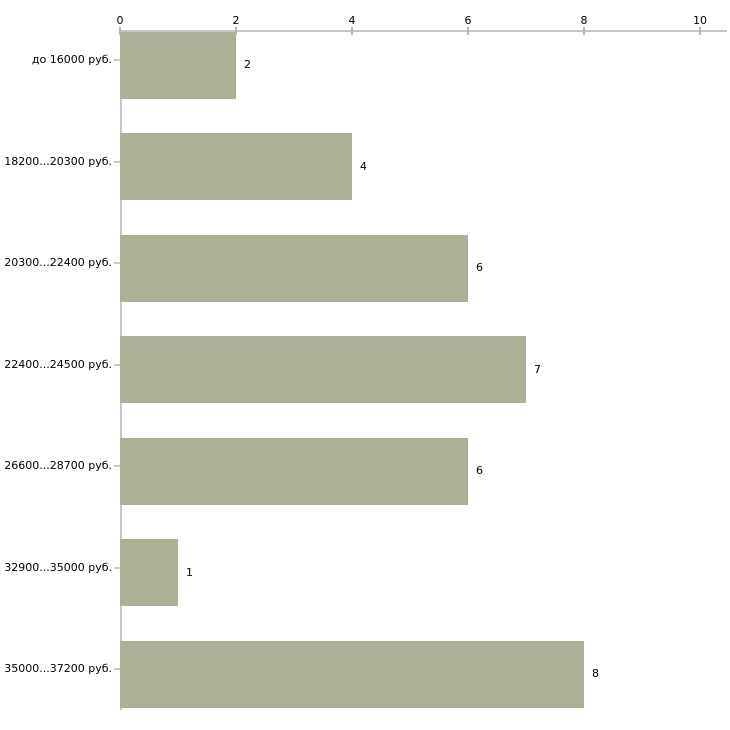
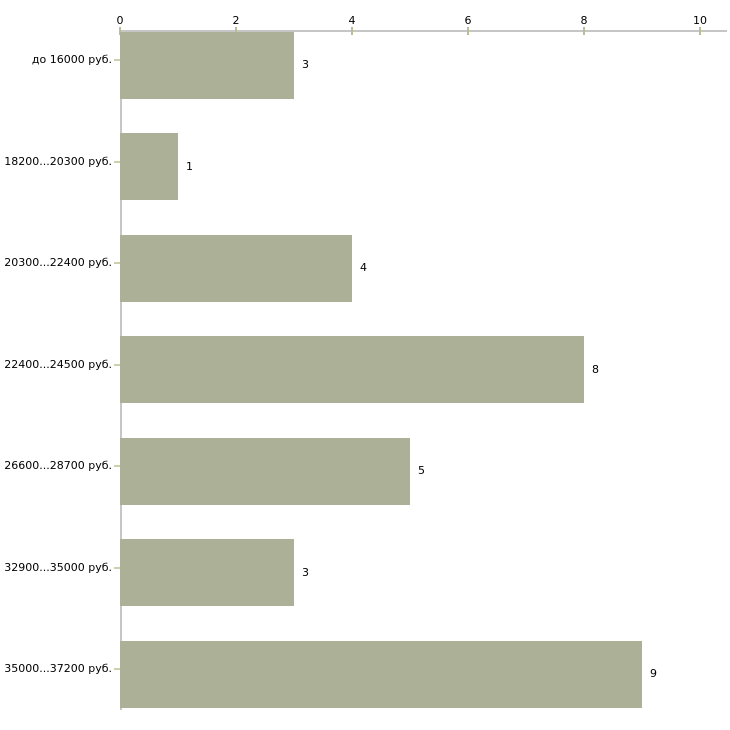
до 16000 руб.: 2 -> 3
18200...20300 руб.: 4 -> 1
20300...22400 руб.: 6 -> 4
22400...24500 руб.: 7 -> 8
26600...28700 руб.: 6 -> 5
32900...35000 руб.: 1 -> 3
35000...37200 руб.: 8 -> 9
